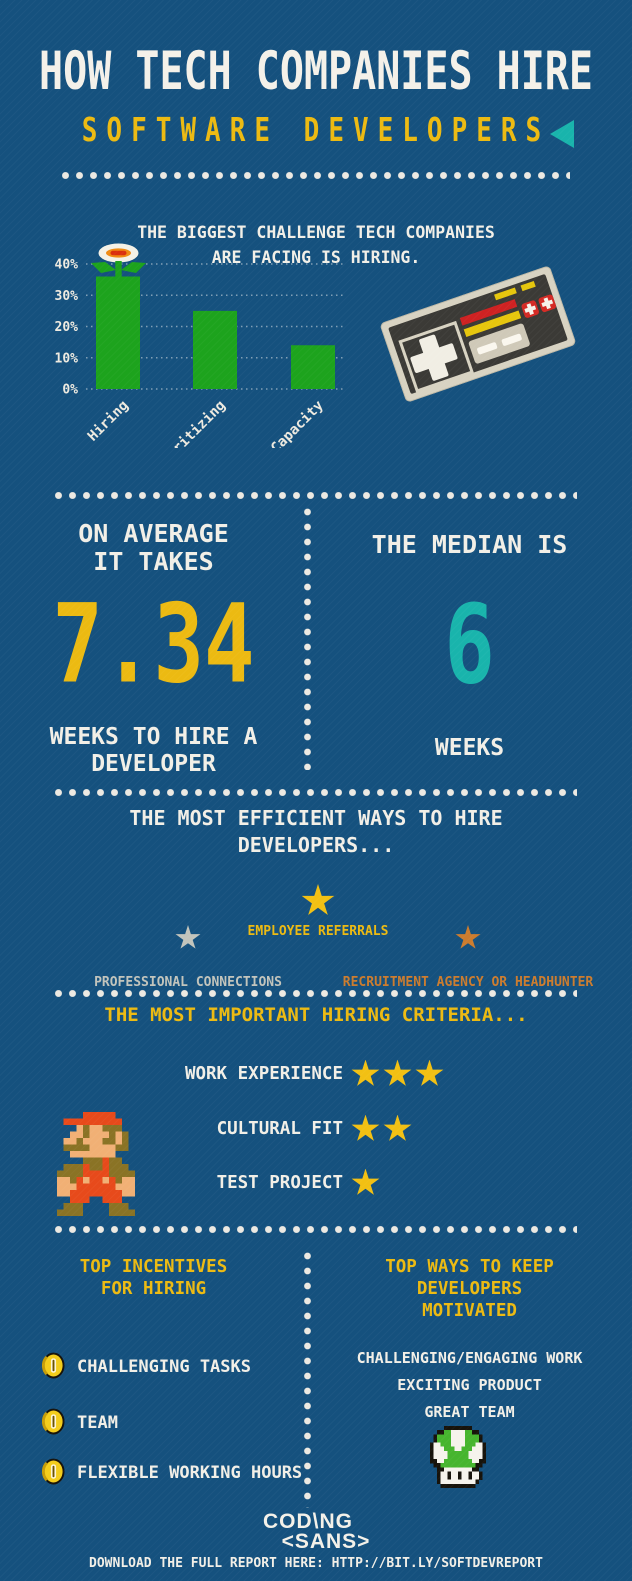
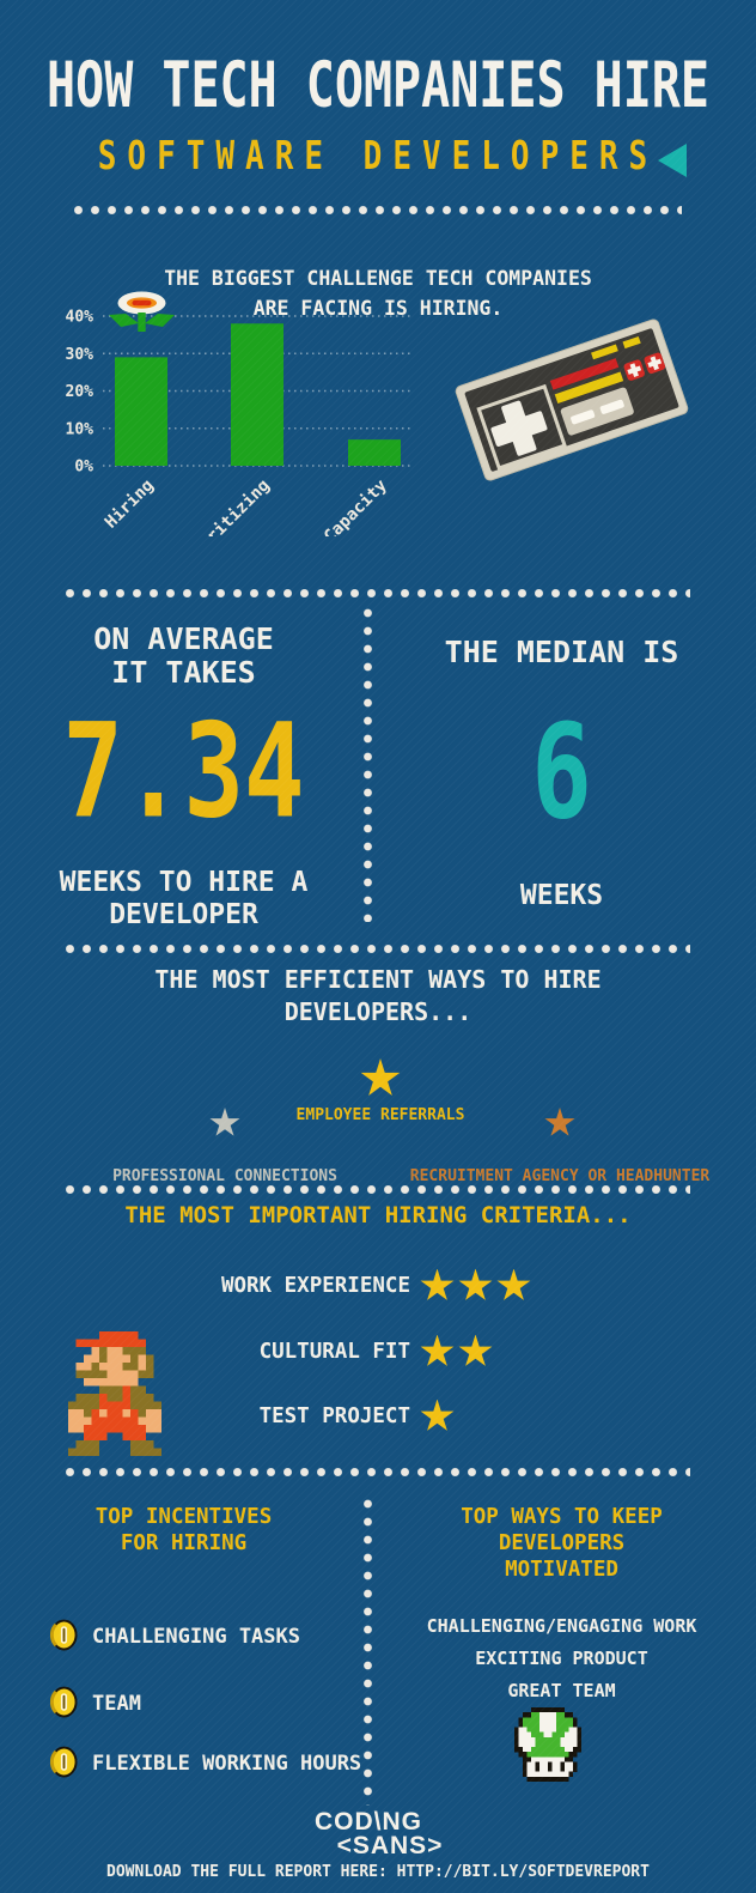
Hiring: 36% -> 29%
Prioritizing: 25% -> 38%
Capacity: 14% -> 7%
